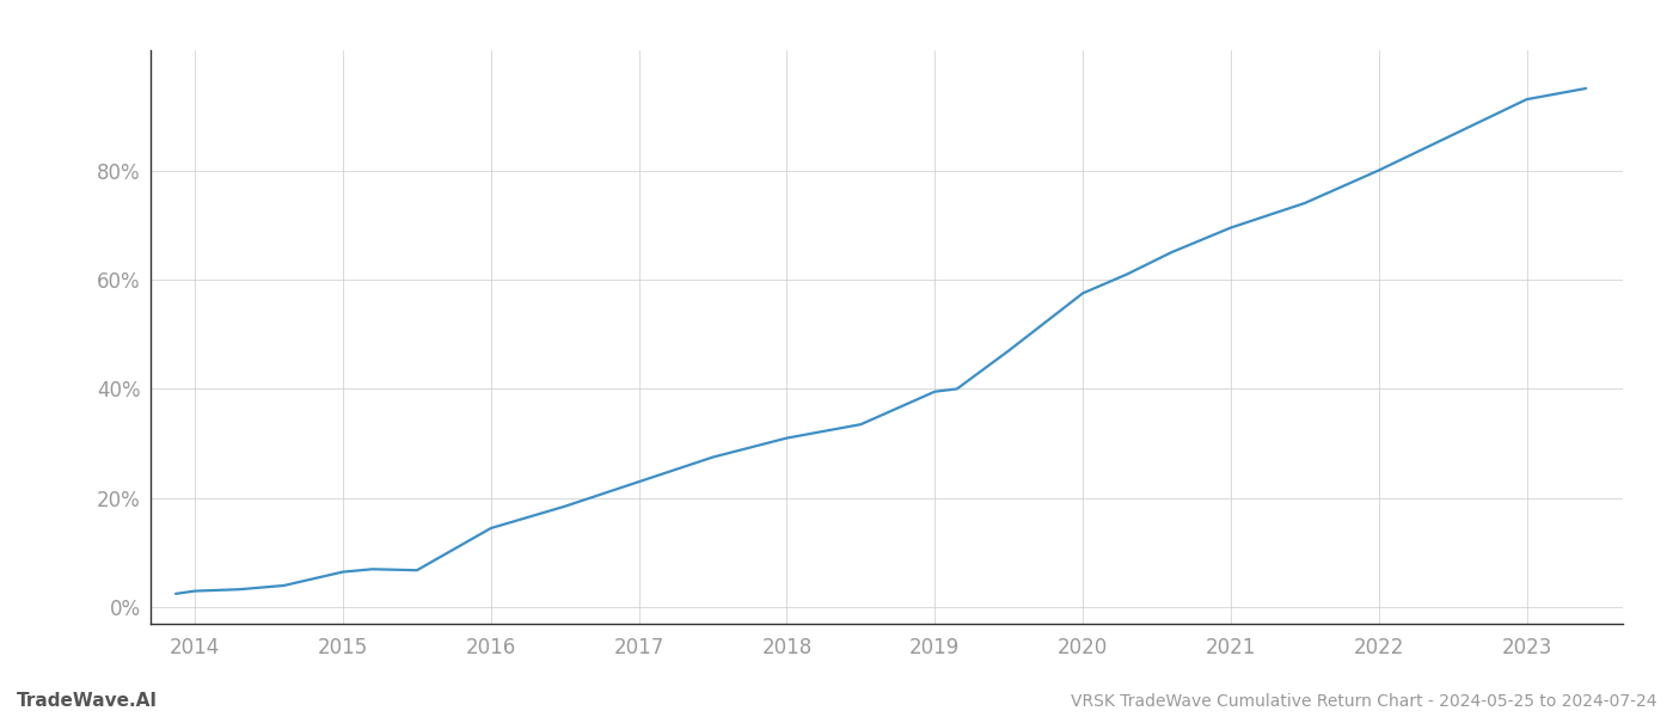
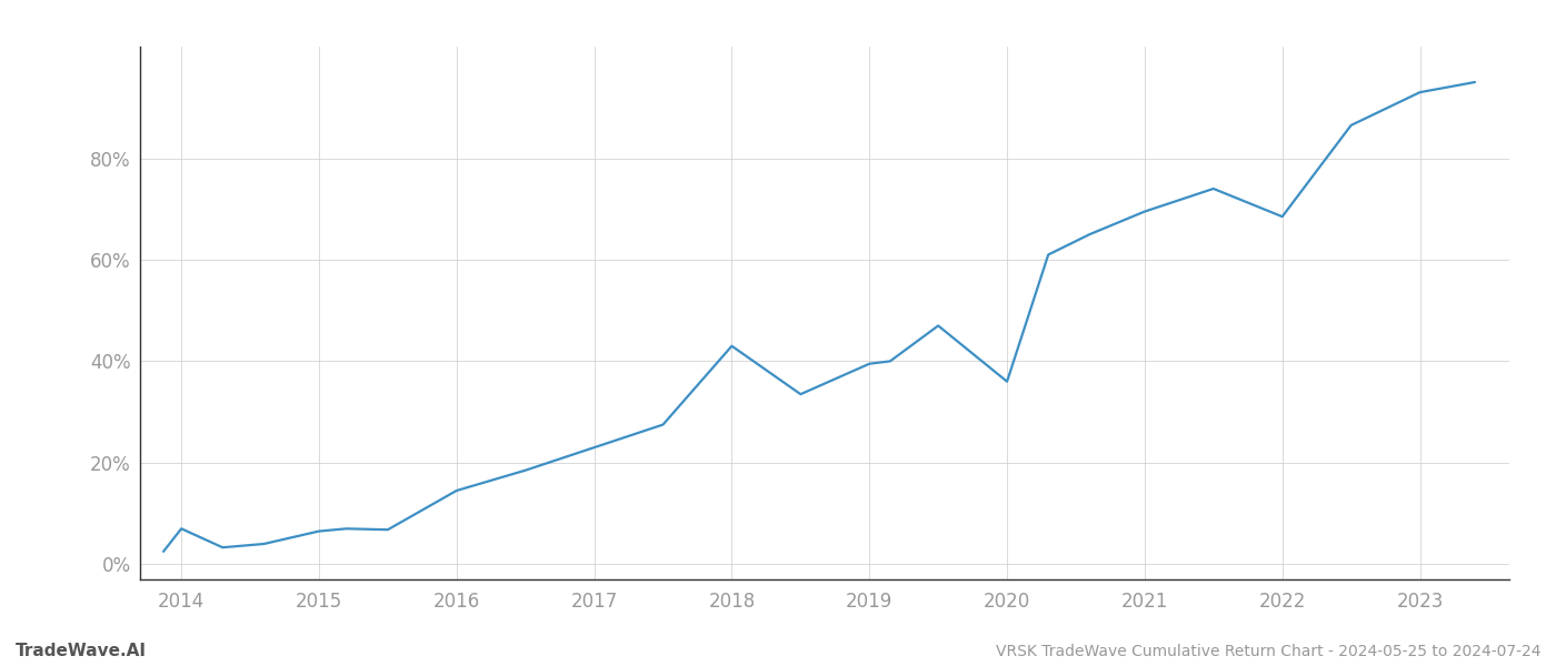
2014: 3.0% -> 7.0%
2018: 31.0% -> 43.0%
2020: 57.5% -> 36.0%
2022: 80.0% -> 68.5%
